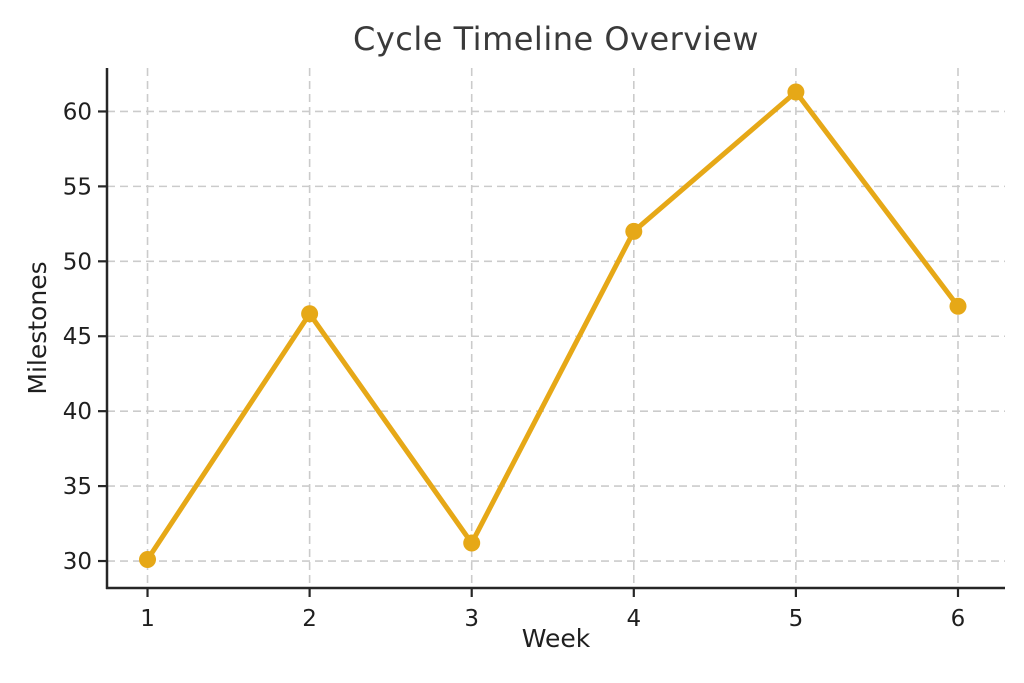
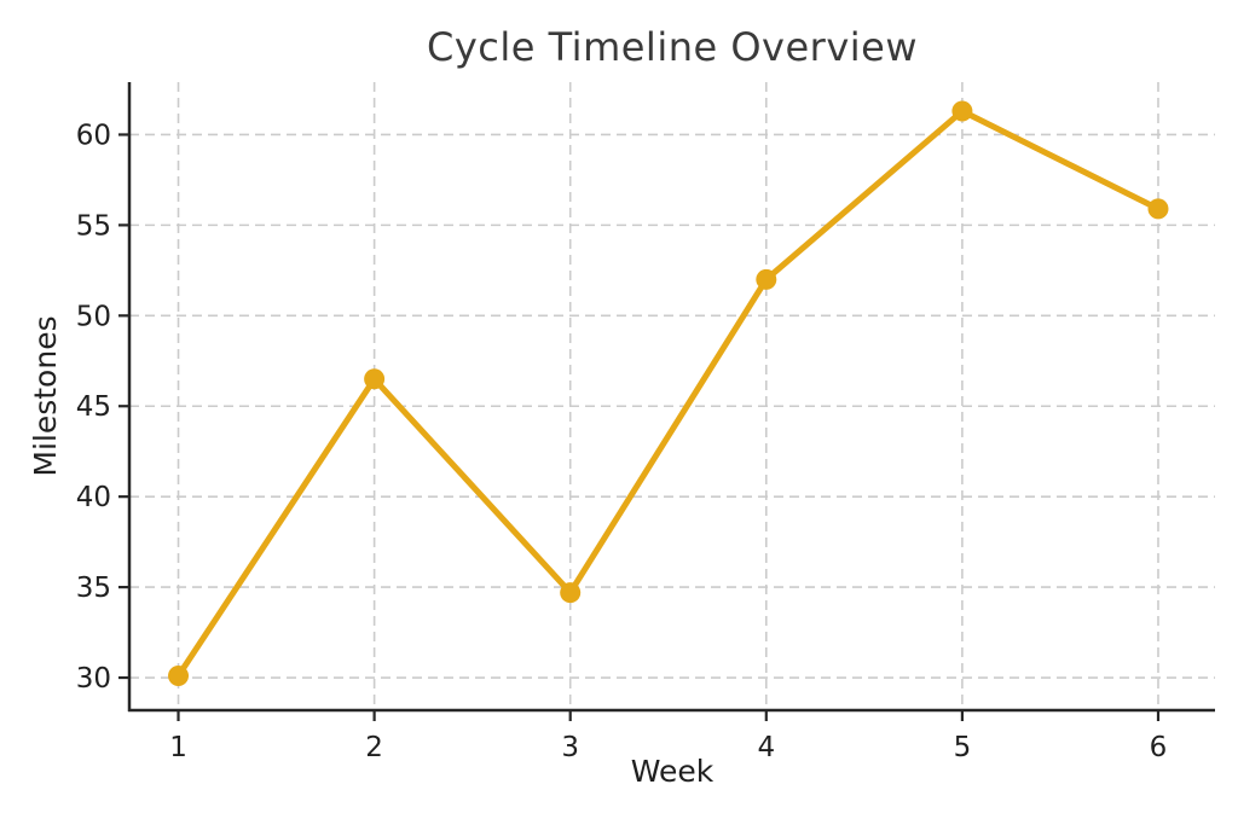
3: 31.2 -> 34.7
6: 47.0 -> 55.9
